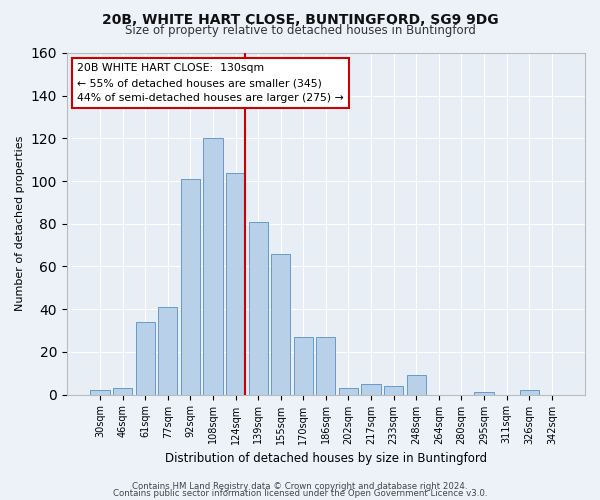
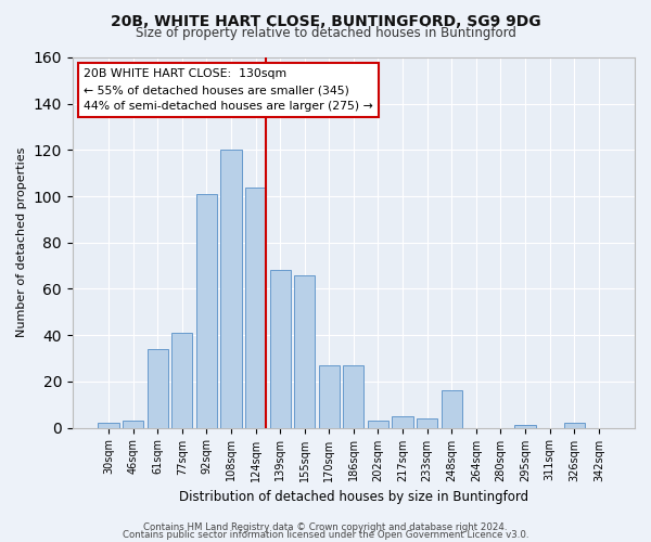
139sqm: 81 -> 68
248sqm: 9 -> 16
